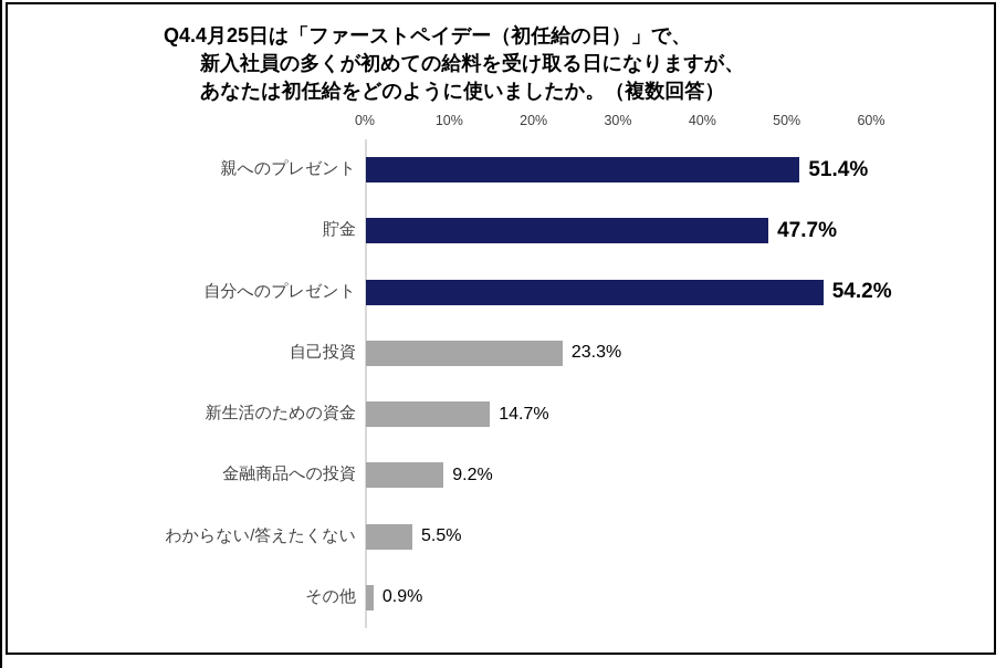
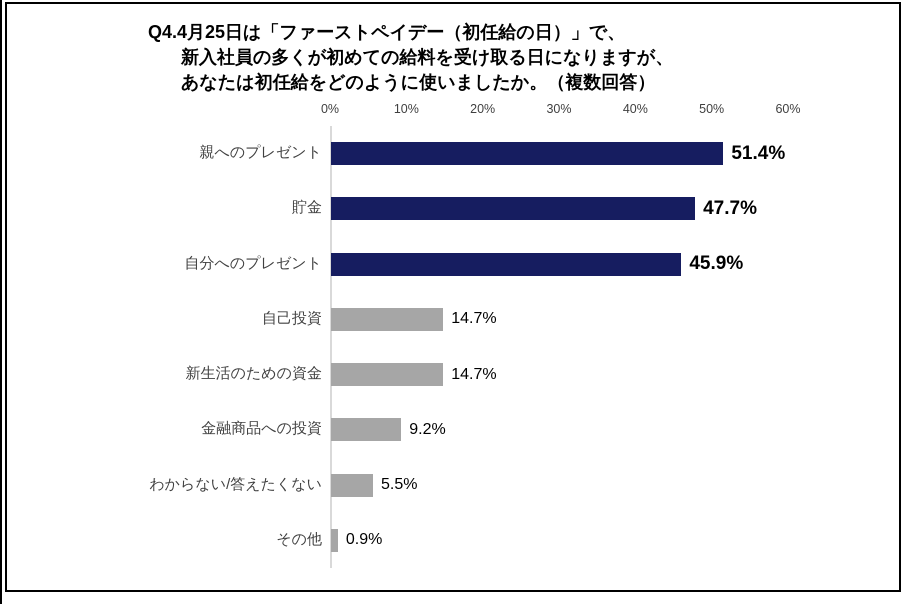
自分へのプレゼント: 54.2% -> 45.9%
自己投資: 23.3% -> 14.7%
